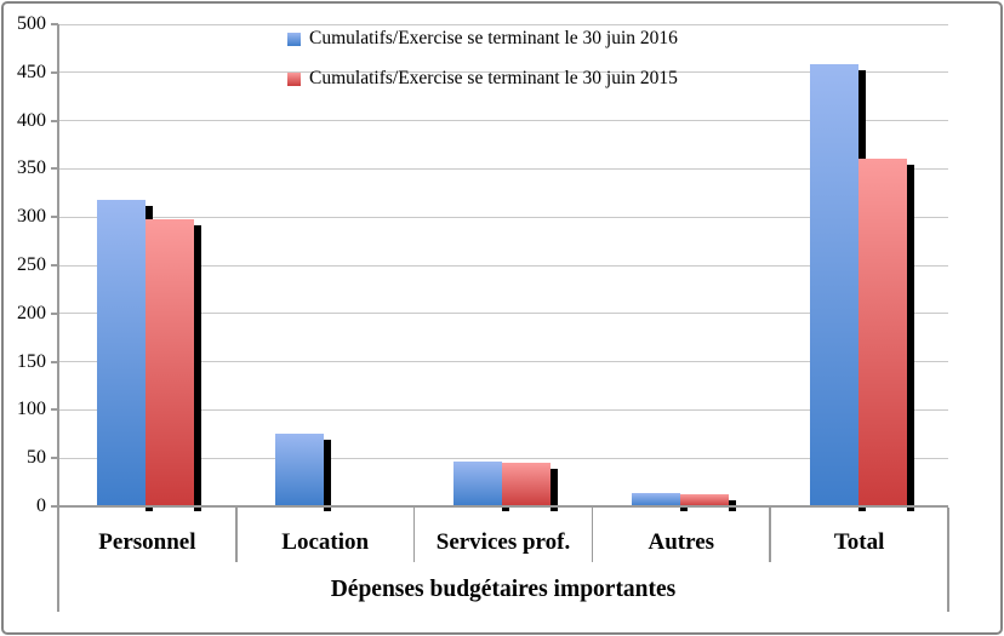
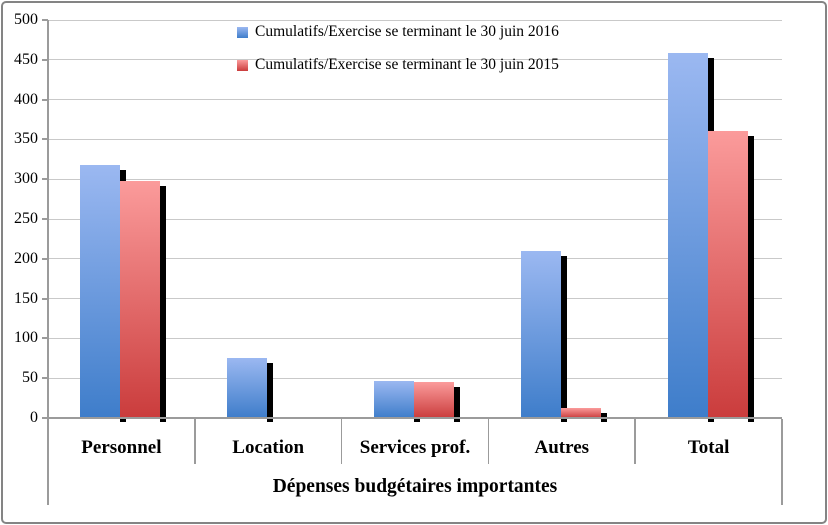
Cumulatifs/Exercise se terminant le 30 juin 2016/Autres: 10 -> 210
